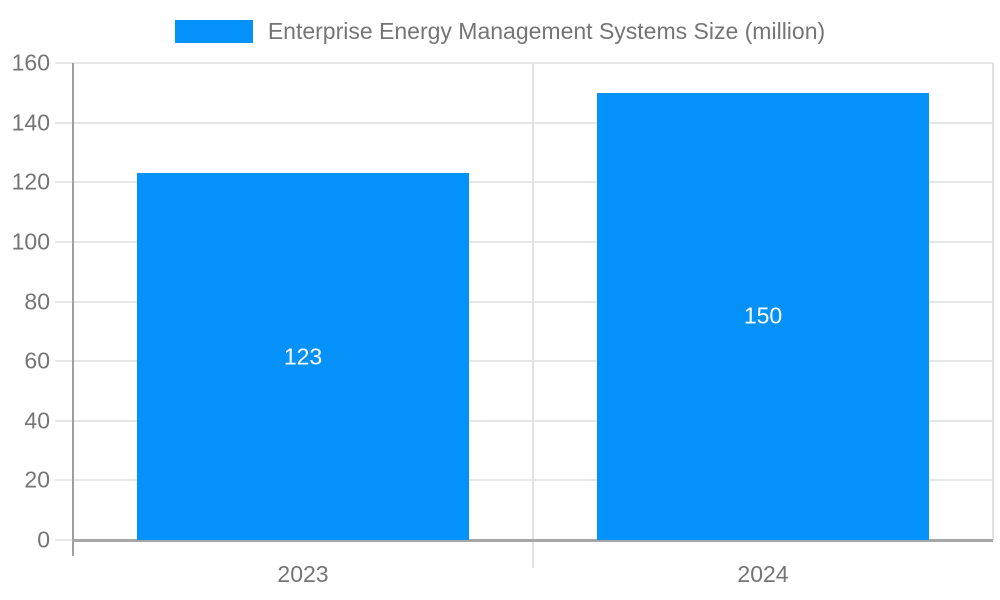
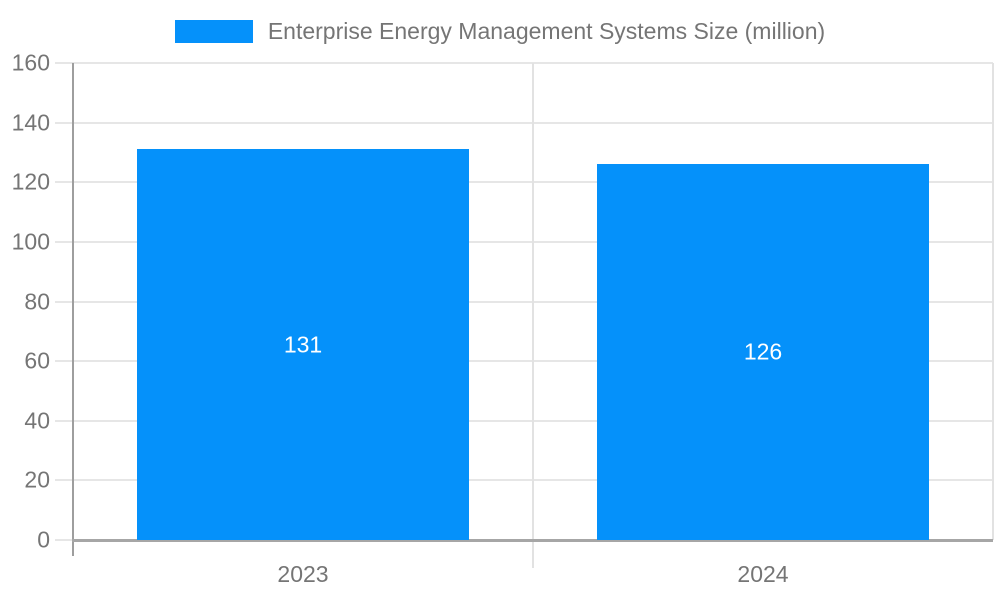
2023: 123 -> 131
2024: 150 -> 126
